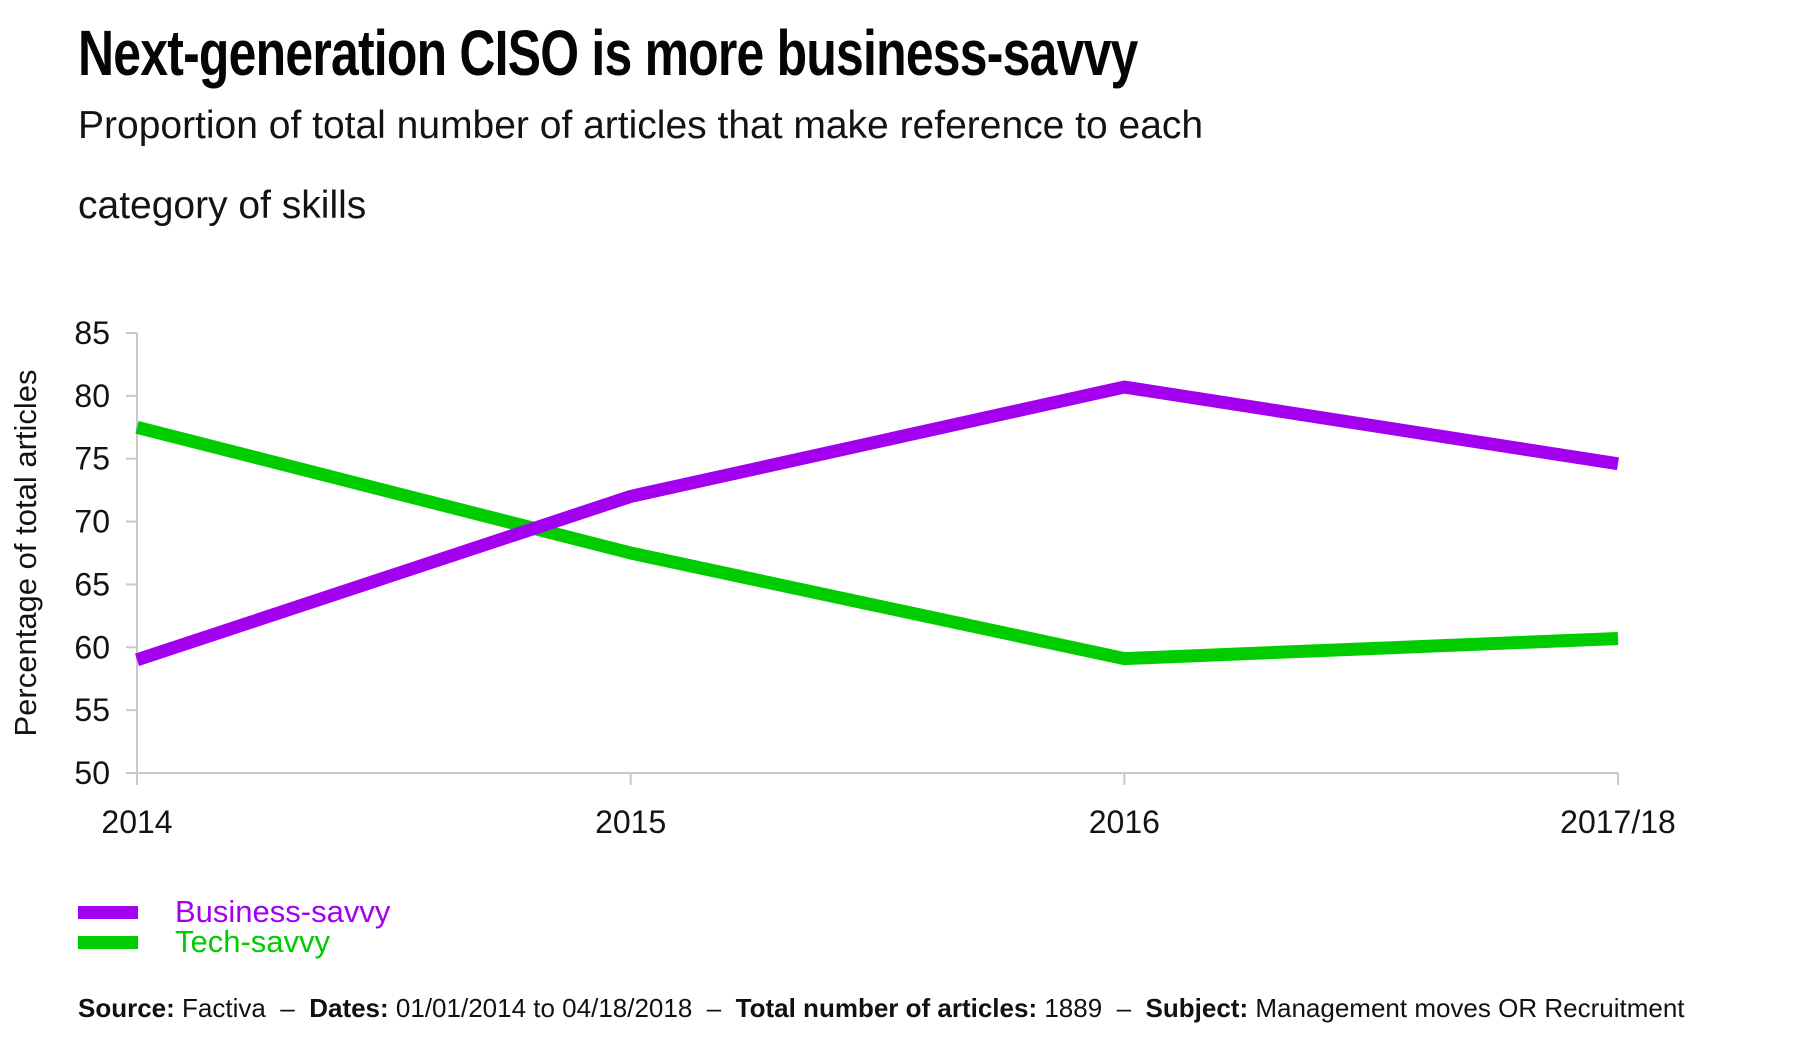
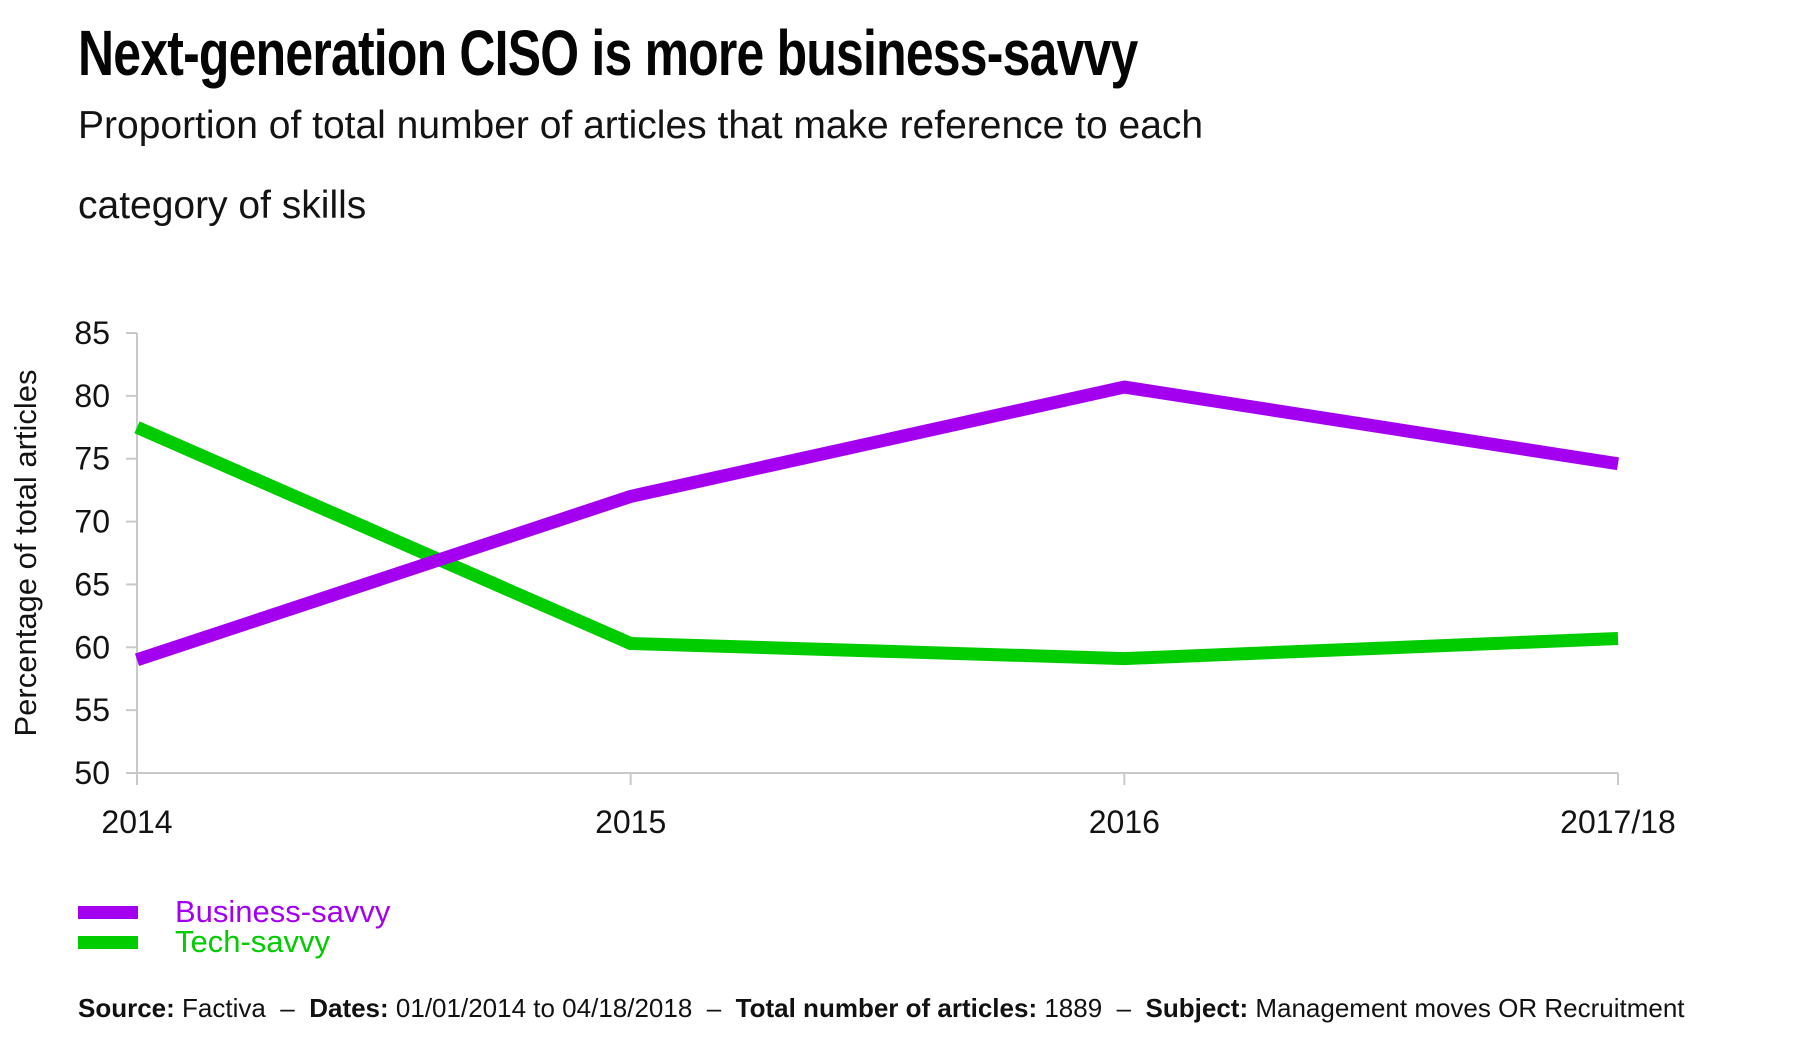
Tech-savvy/2015: 67.5 -> 60.3
